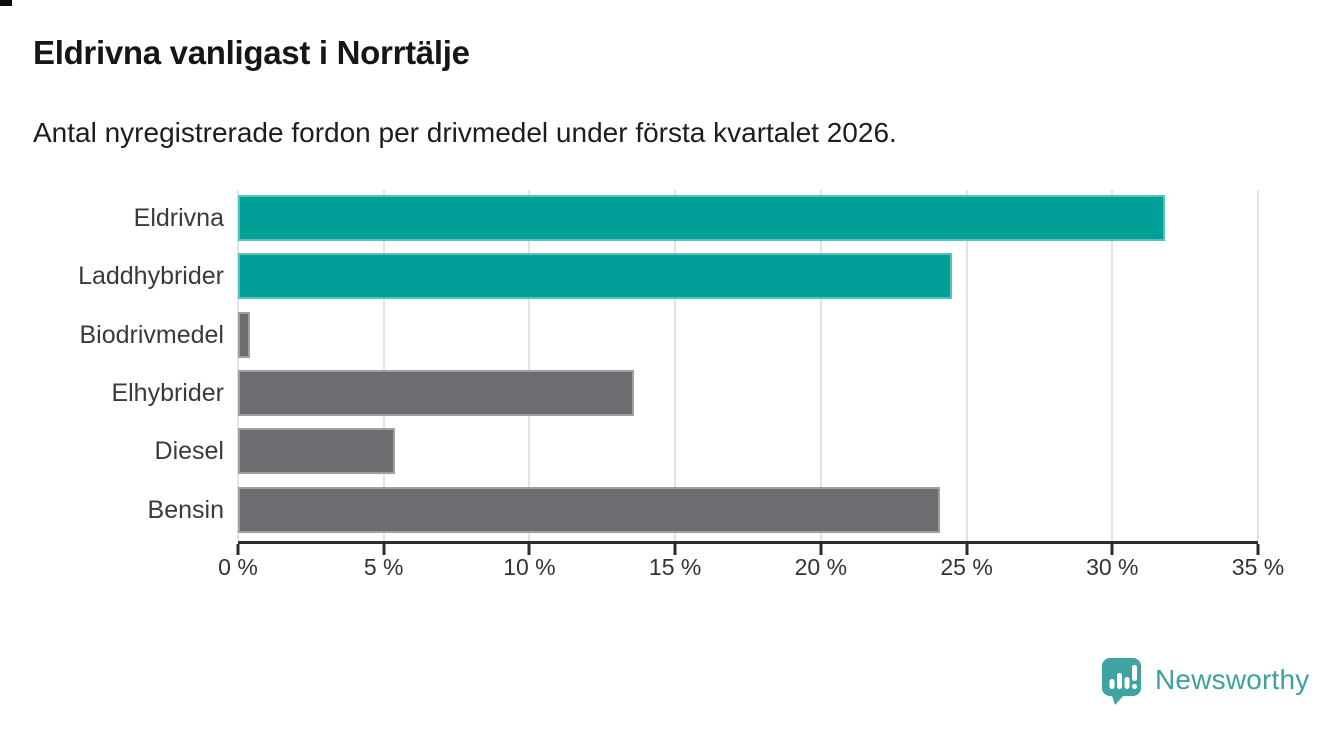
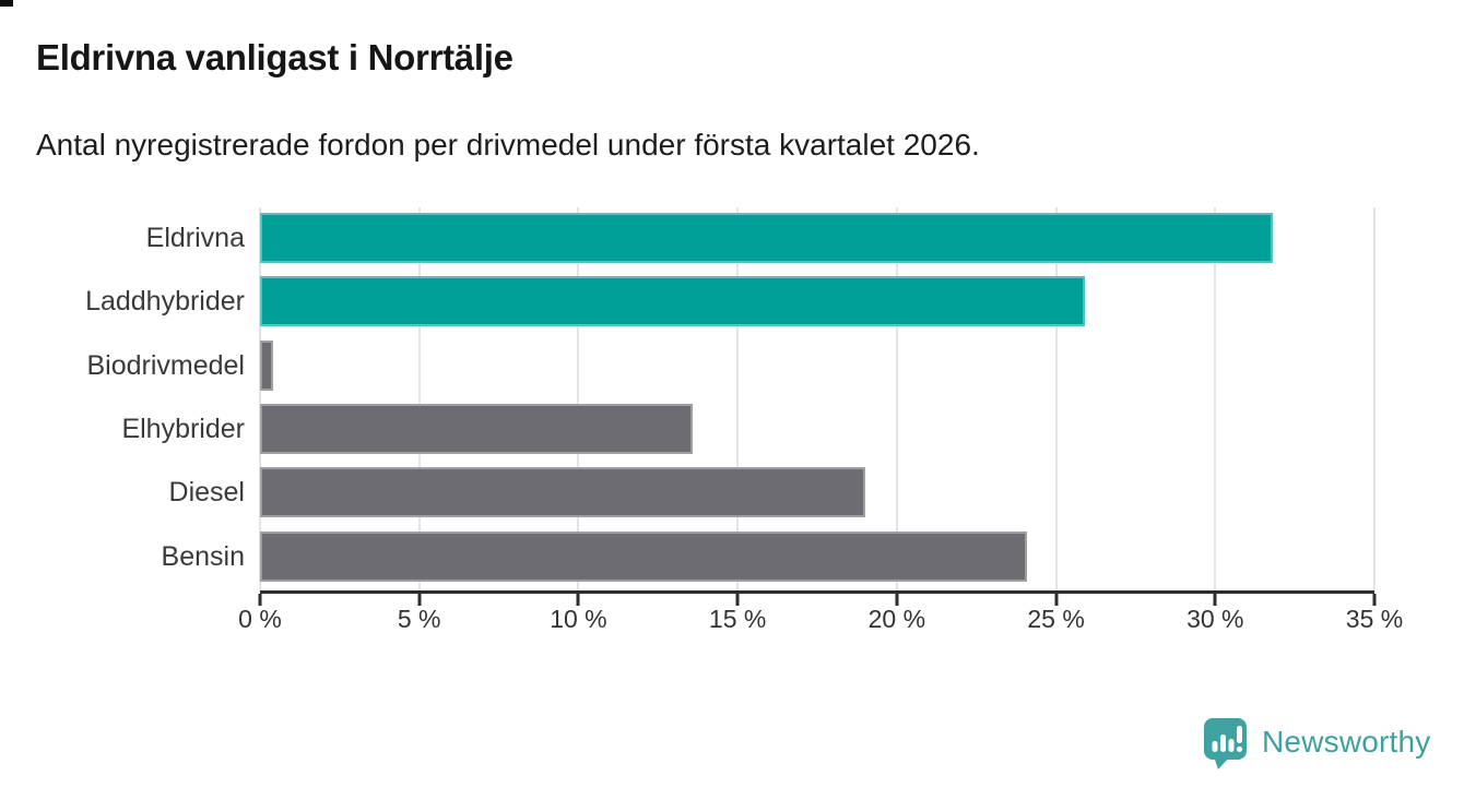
Laddhybrider: 24.5% -> 25.9%
Diesel: 5.4% -> 19.0%
